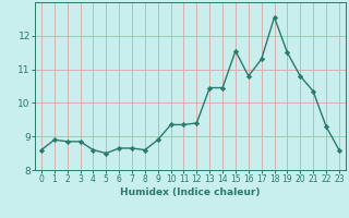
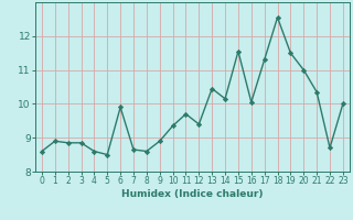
6: 8.65 -> 9.90
11: 9.35 -> 9.70
14: 10.45 -> 10.15
16: 10.80 -> 10.05
20: 10.80 -> 11.00
22: 9.30 -> 8.70
23: 8.60 -> 10.00
